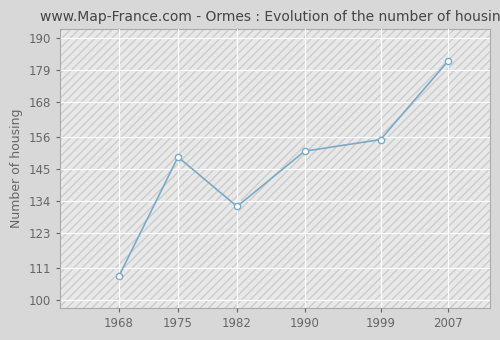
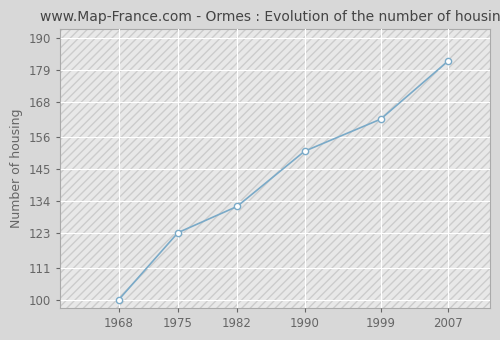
1968: 108 -> 100
1975: 149 -> 123
1999: 155 -> 162
